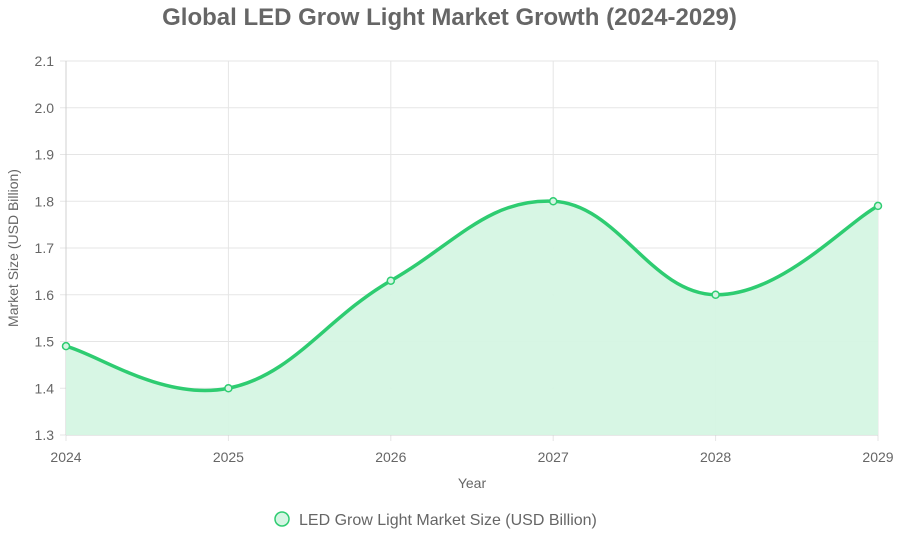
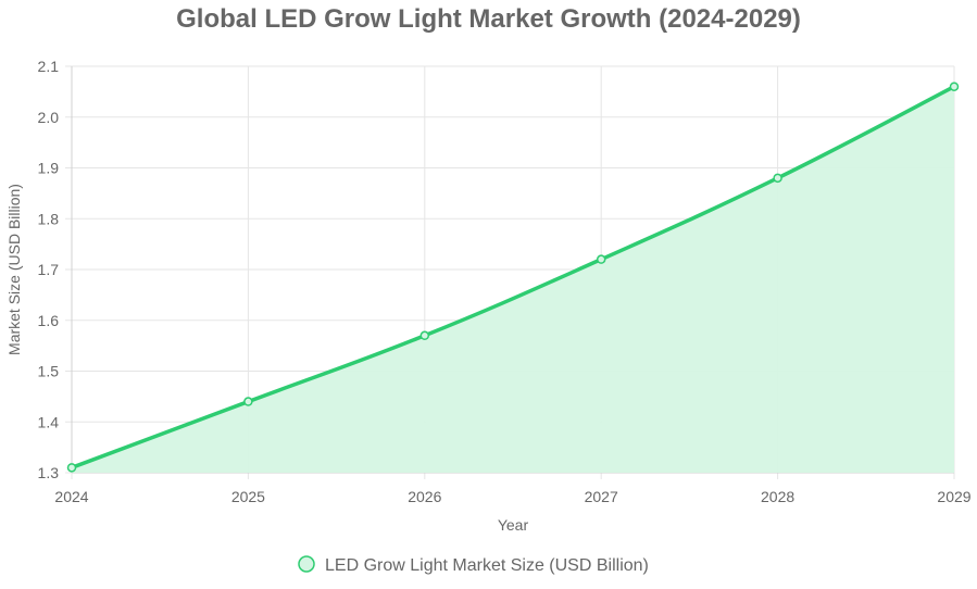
2024: 1.49 -> 1.31
2025: 1.40 -> 1.44
2026: 1.63 -> 1.57
2027: 1.80 -> 1.72
2028: 1.60 -> 1.88
2029: 1.79 -> 2.06
